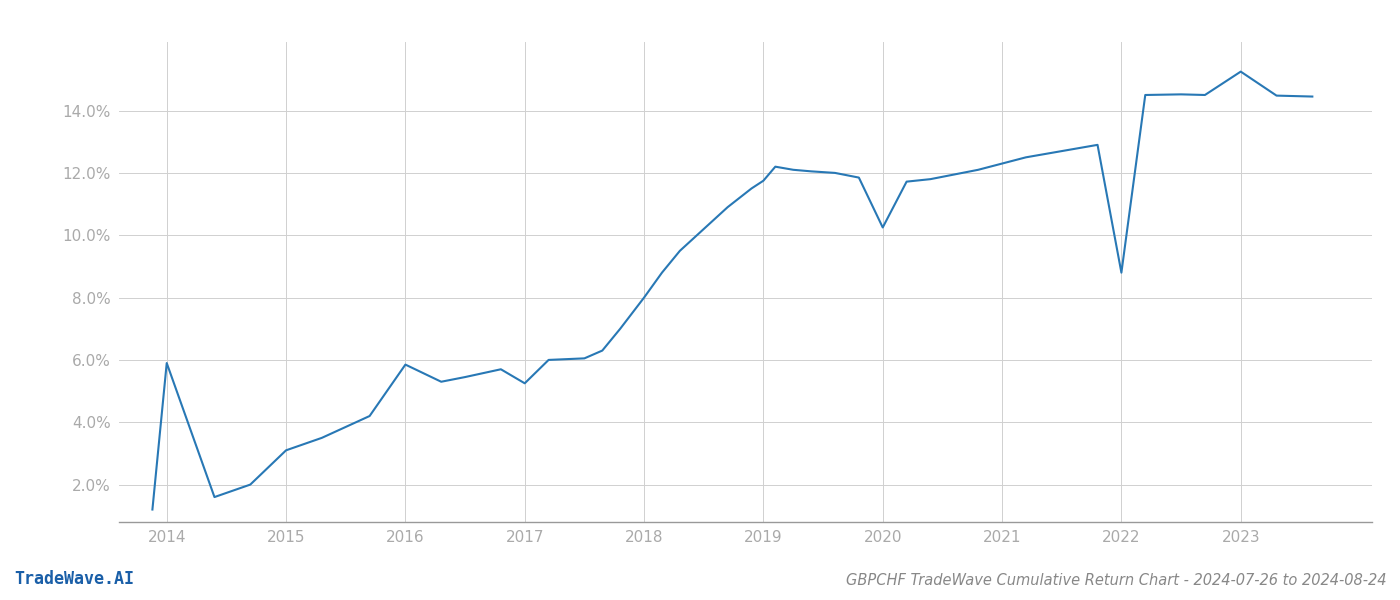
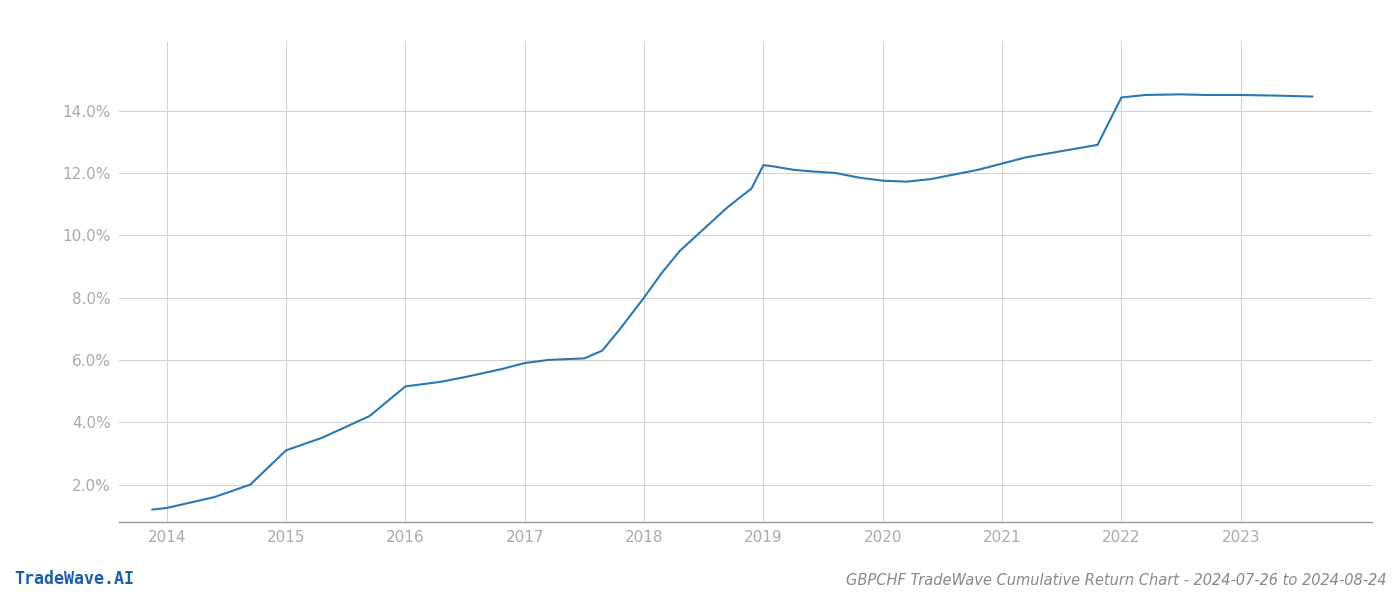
2014: 5.90% -> 1.25%
2016: 5.85% -> 5.15%
2017: 5.25% -> 5.90%
2019: 11.75% -> 12.25%
2020: 10.25% -> 11.75%
2022: 8.80% -> 14.42%
2023: 15.25% -> 14.50%
